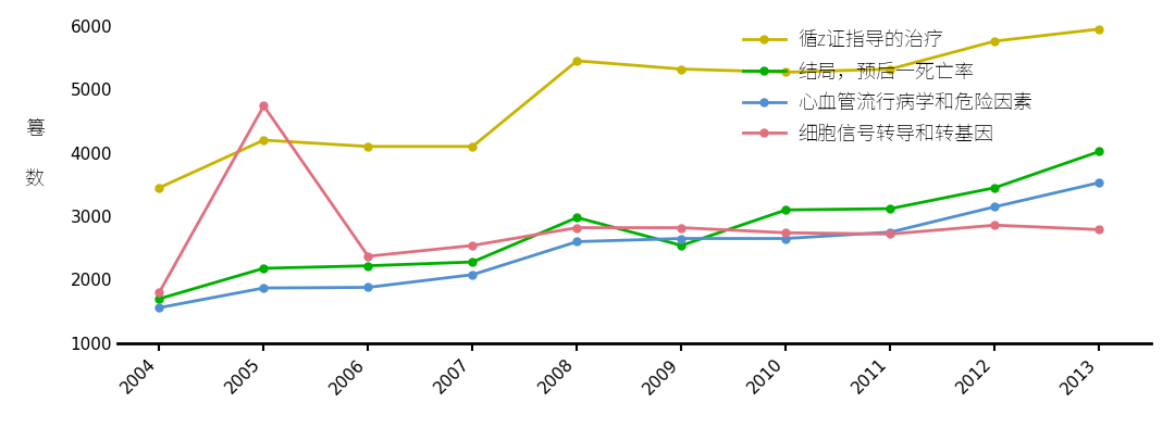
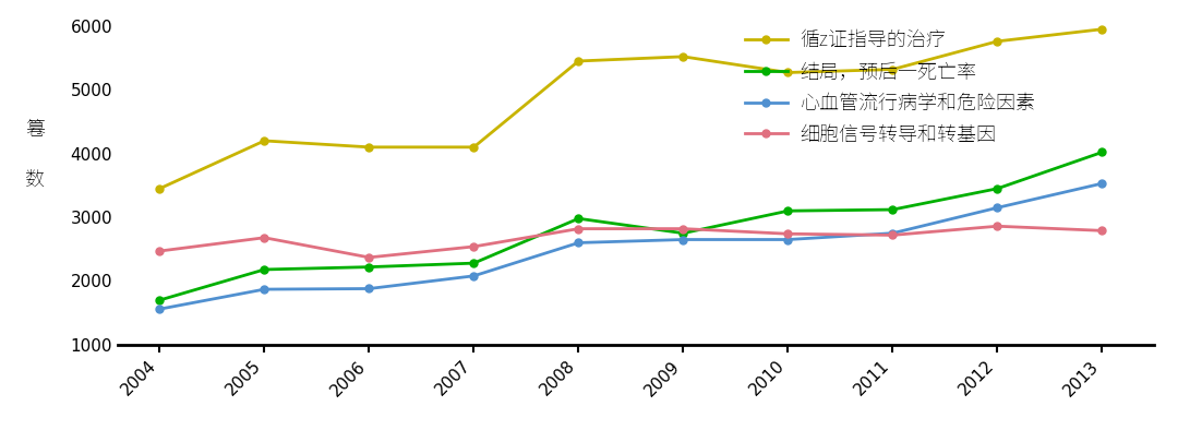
细胞信号转导和转基因/2004: 1800 -> 2470
细胞信号转导和转基因/2005: 4740 -> 2680
循z证指导的治疗/2009: 5320 -> 5520
结局，预后一死亡率/2009: 2540 -> 2750
